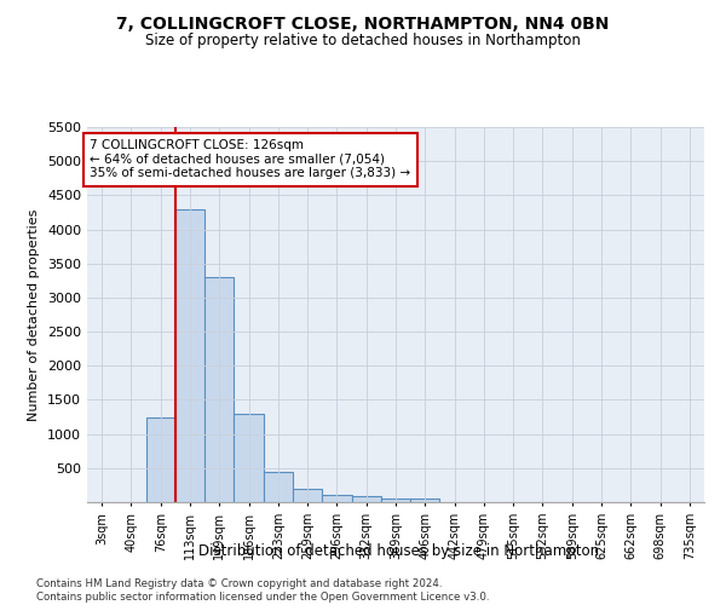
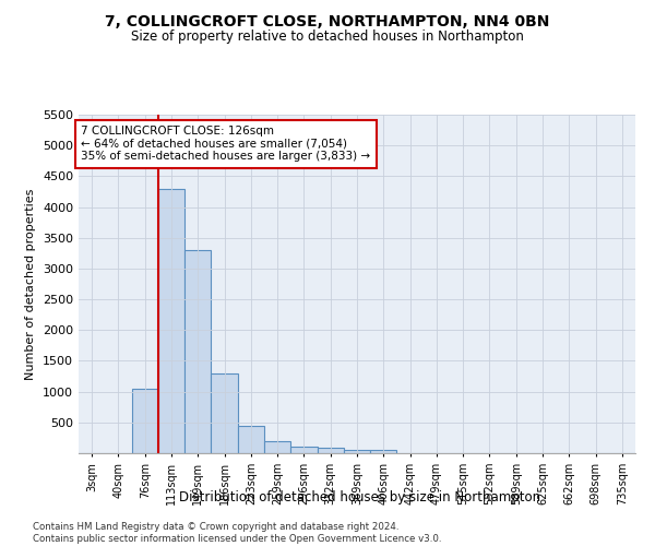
76sqm: 1250 -> 1040
